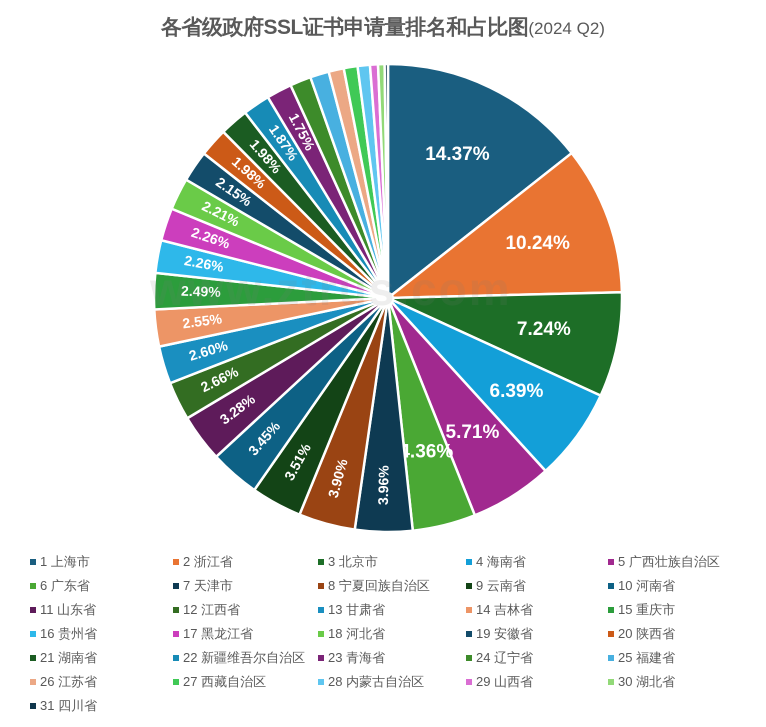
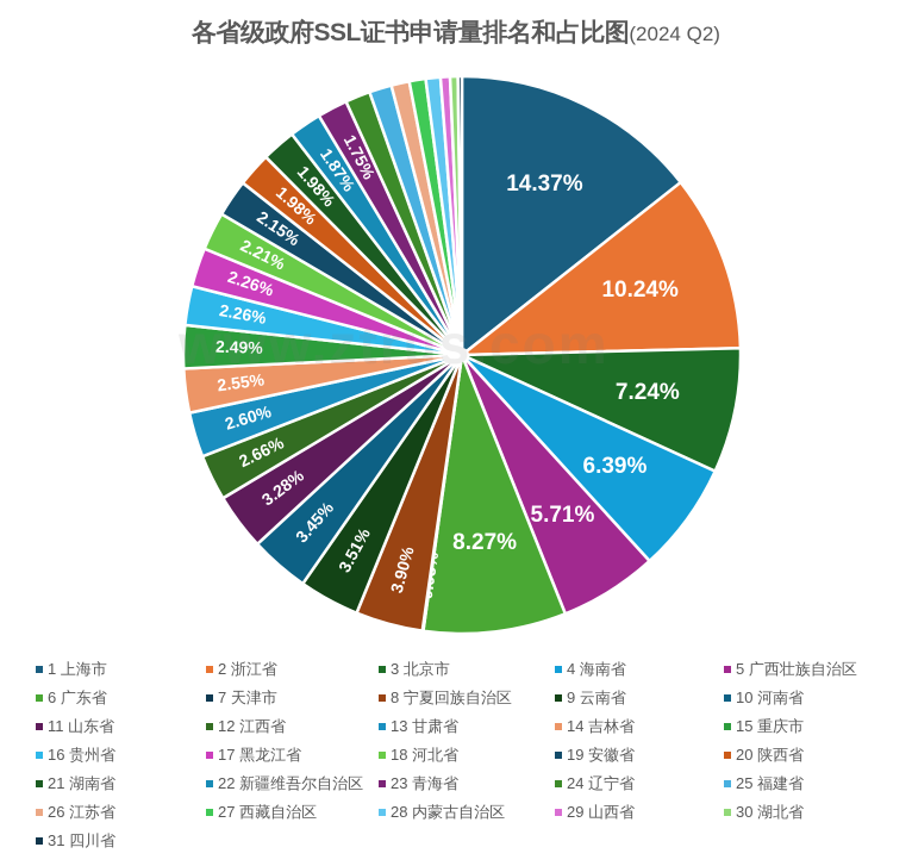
6 广东省: 4.36% -> 8.27%
7 天津市: 3.96% -> 0.05%
